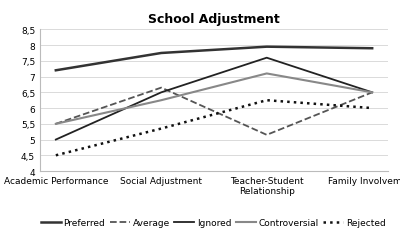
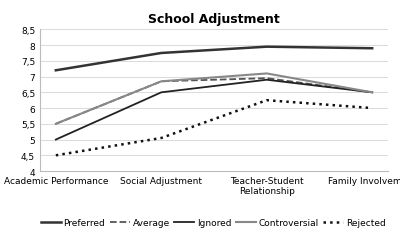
Average/Social Adjustment: 6,65 -> 6,85
Controversial/Social Adjustment: 6,25 -> 6,85
Rejected/Social Adjustment: 5,35 -> 5,05
Average/Teacher-Student Relationship: 5,15 -> 6,95
Ignored/Teacher-Student Relationship: 7,6 -> 6,9
